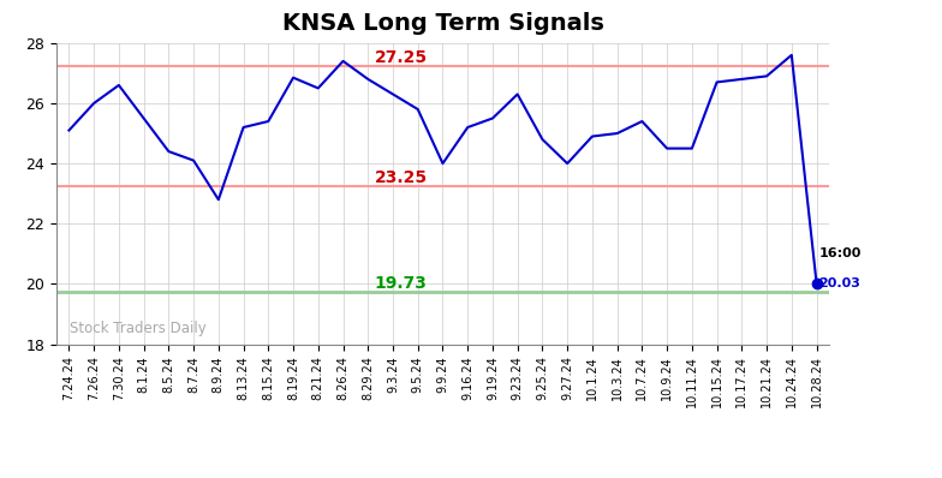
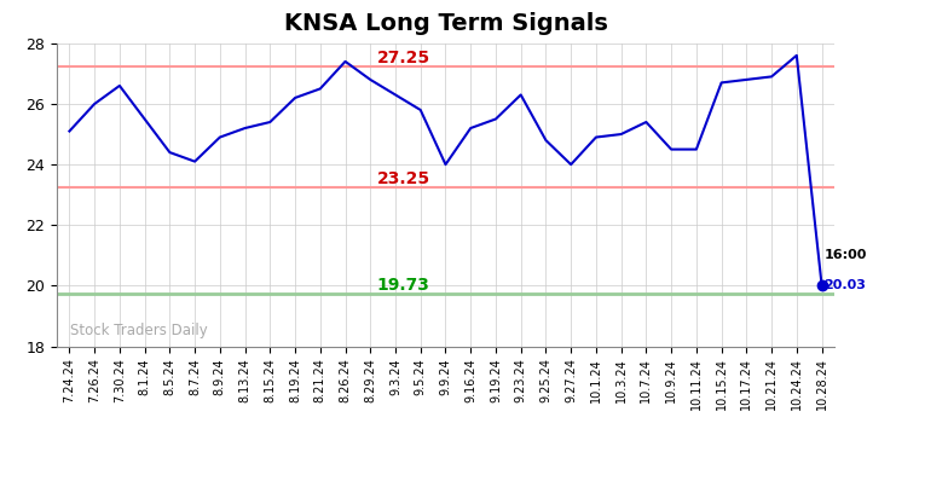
8.9.24: 22.80 -> 24.90
8.19.24: 26.85 -> 26.20
